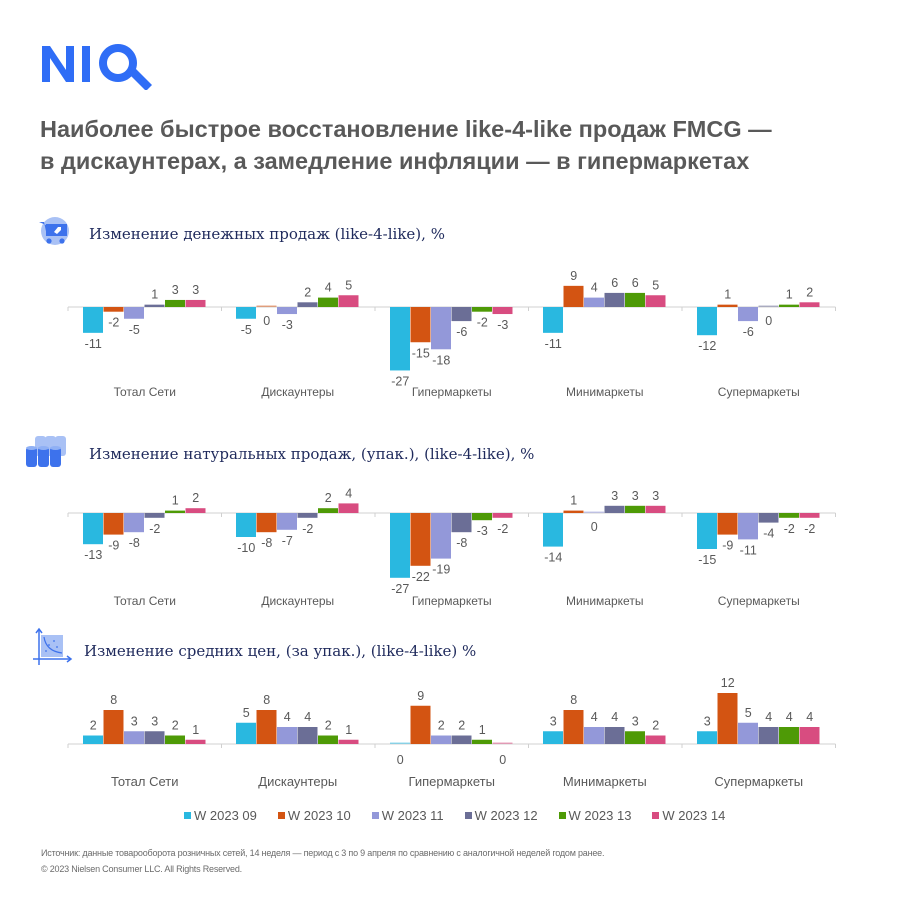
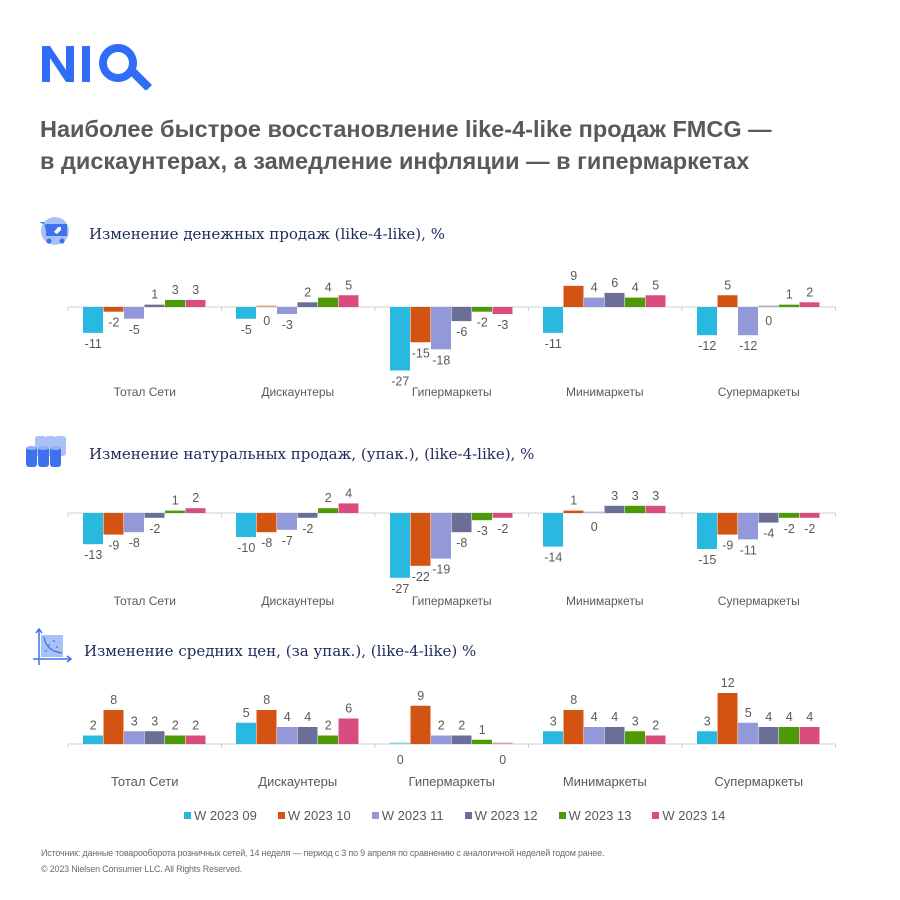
Изменение денежных продаж (like-4-like), %/W 2023 13/Минимаркеты: 6 -> 4
Изменение денежных продаж (like-4-like), %/W 2023 10/Супермаркеты: 1 -> 5
Изменение денежных продаж (like-4-like), %/W 2023 11/Супермаркеты: -6 -> -12
Изменение средних цен, (за упак.), (like-4-like) %/W 2023 14/Тотал Сети: 1 -> 2
Изменение средних цен, (за упак.), (like-4-like) %/W 2023 14/Дискаунтеры: 1 -> 6
